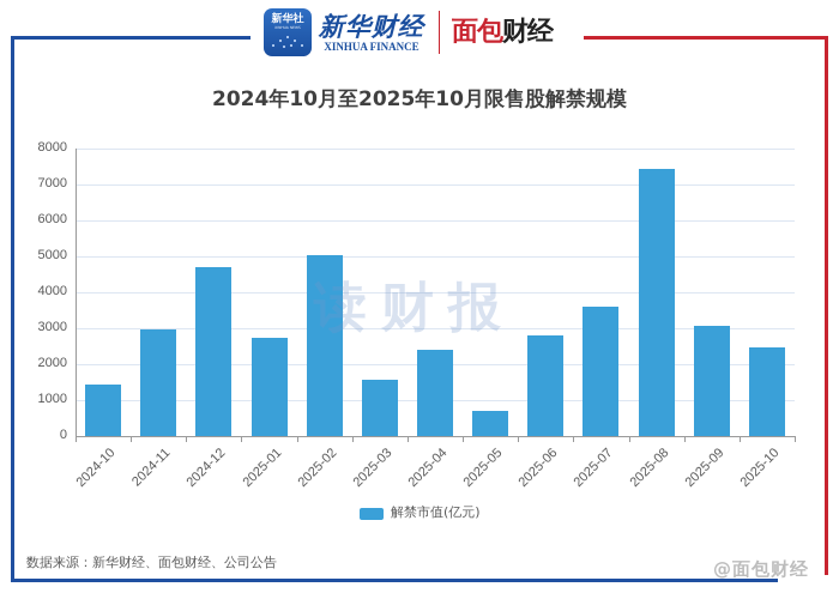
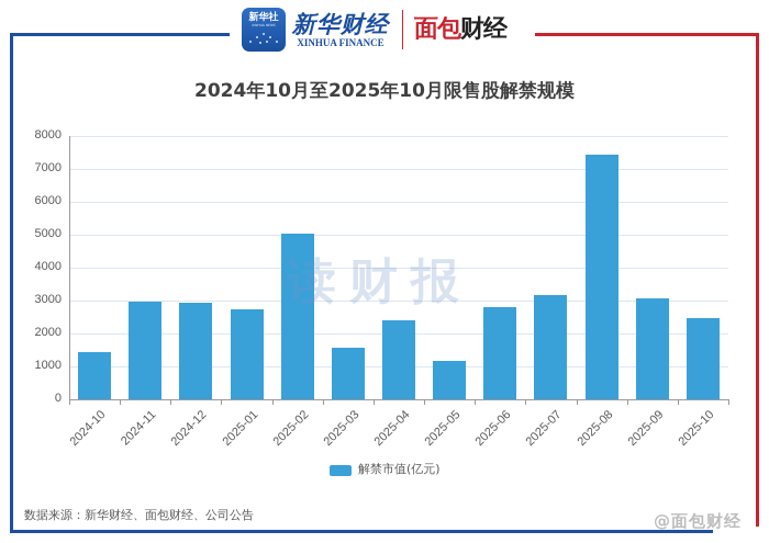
2024-12: 4700 -> 3000
2025-05: 700 -> 1200
2025-07: 3600 -> 3200
